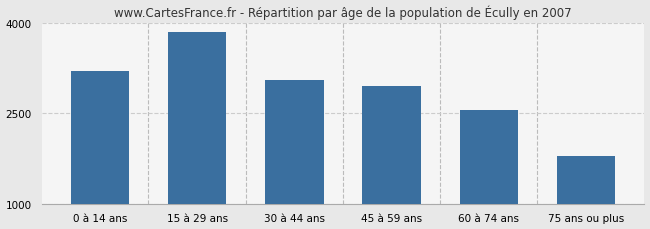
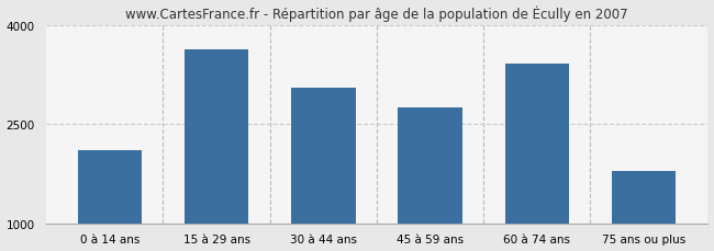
0 à 14 ans: 3200 -> 2100
15 à 29 ans: 3850 -> 3640
45 à 59 ans: 2950 -> 2760
60 à 74 ans: 2550 -> 3420
